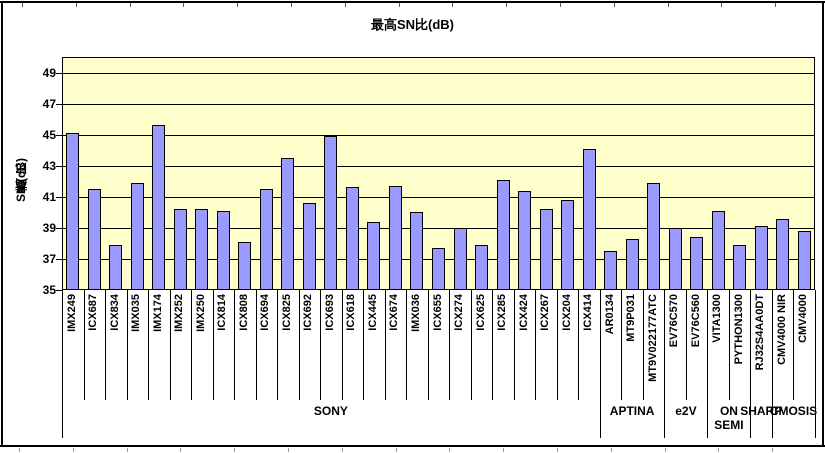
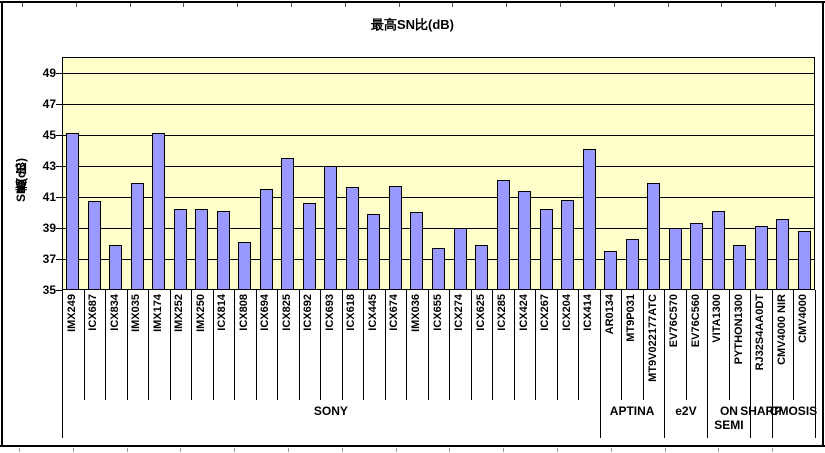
ICX687: 41.5 -> 40.7
IMX174: 45.6 -> 45.1
ICX693: 44.9 -> 43.0
ICX445: 39.4 -> 39.9
EV76C560: 38.4 -> 39.3
